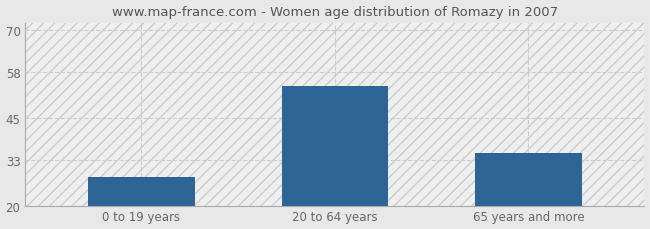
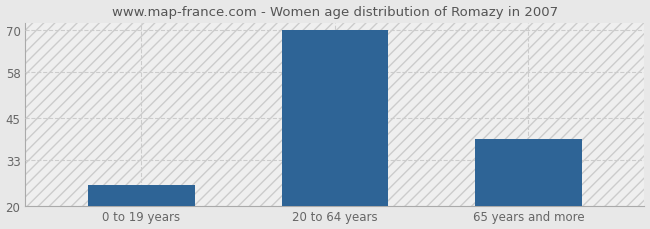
0 to 19 years: 28 -> 26
20 to 64 years: 54 -> 70
65 years and more: 35 -> 39
